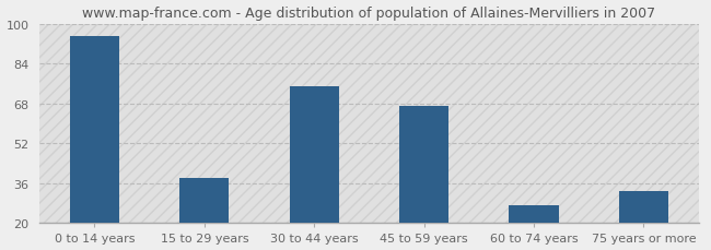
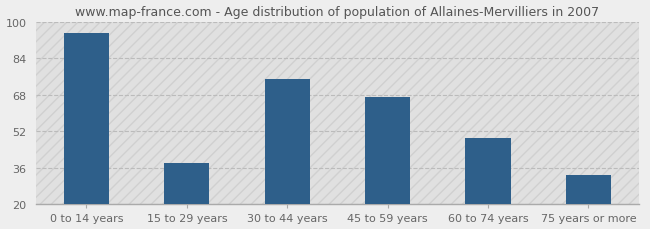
60 to 74 years: 27 -> 49
